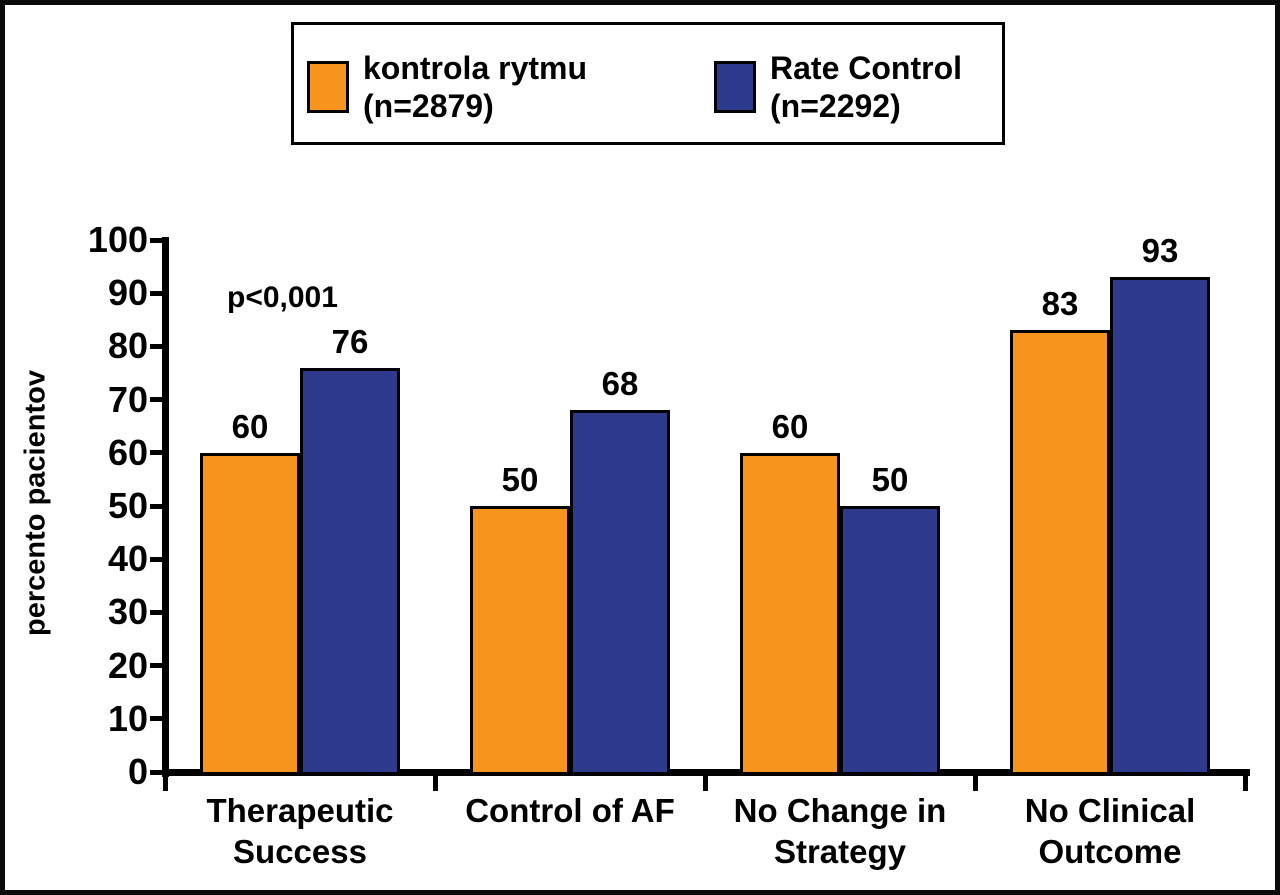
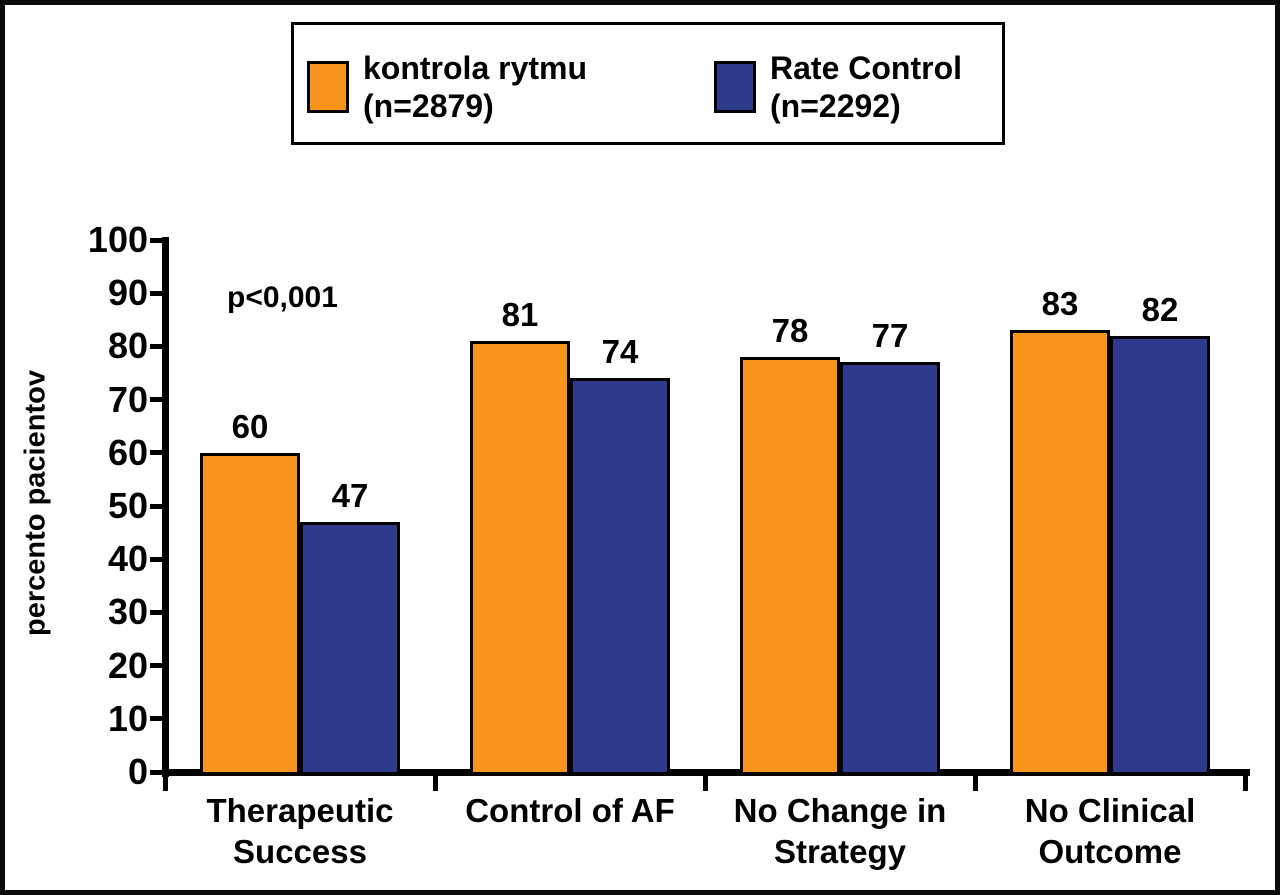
Rate Control (n=2292)/Therapeutic Success: 76 -> 47
kontrola rytmu (n=2879)/Control of AF: 50 -> 81
Rate Control (n=2292)/Control of AF: 68 -> 74
kontrola rytmu (n=2879)/No Change in Strategy: 60 -> 78
Rate Control (n=2292)/No Change in Strategy: 50 -> 77
Rate Control (n=2292)/No Clinical Outcome: 93 -> 82
